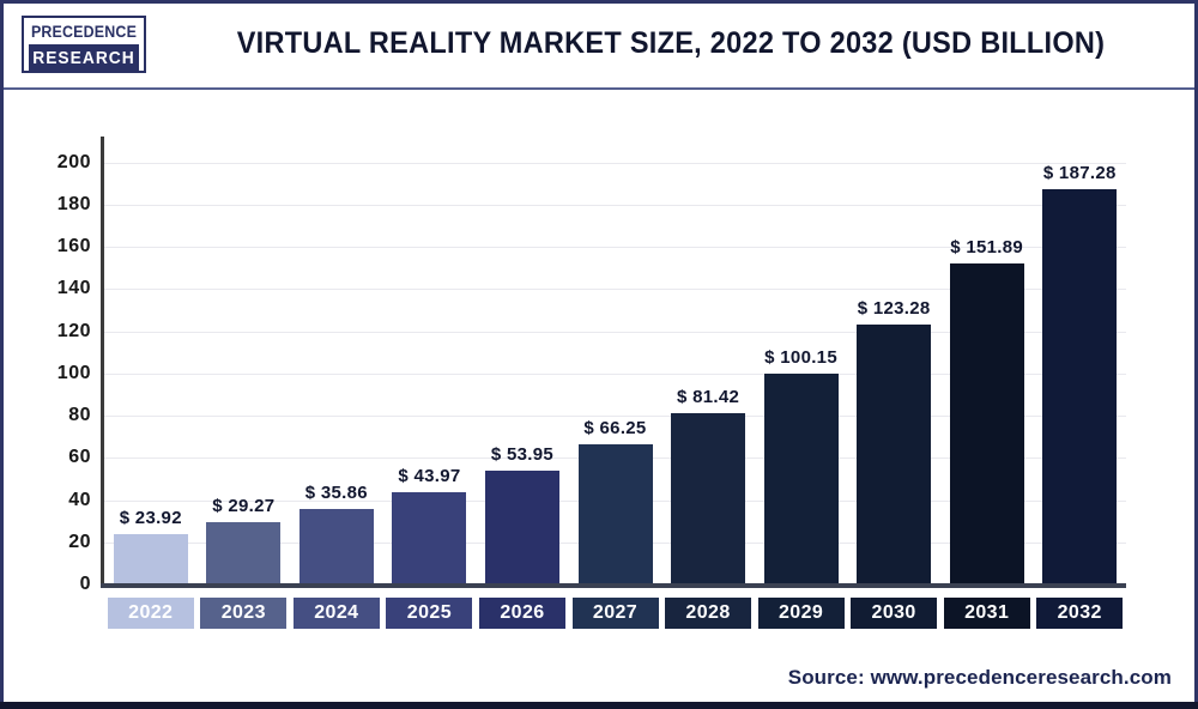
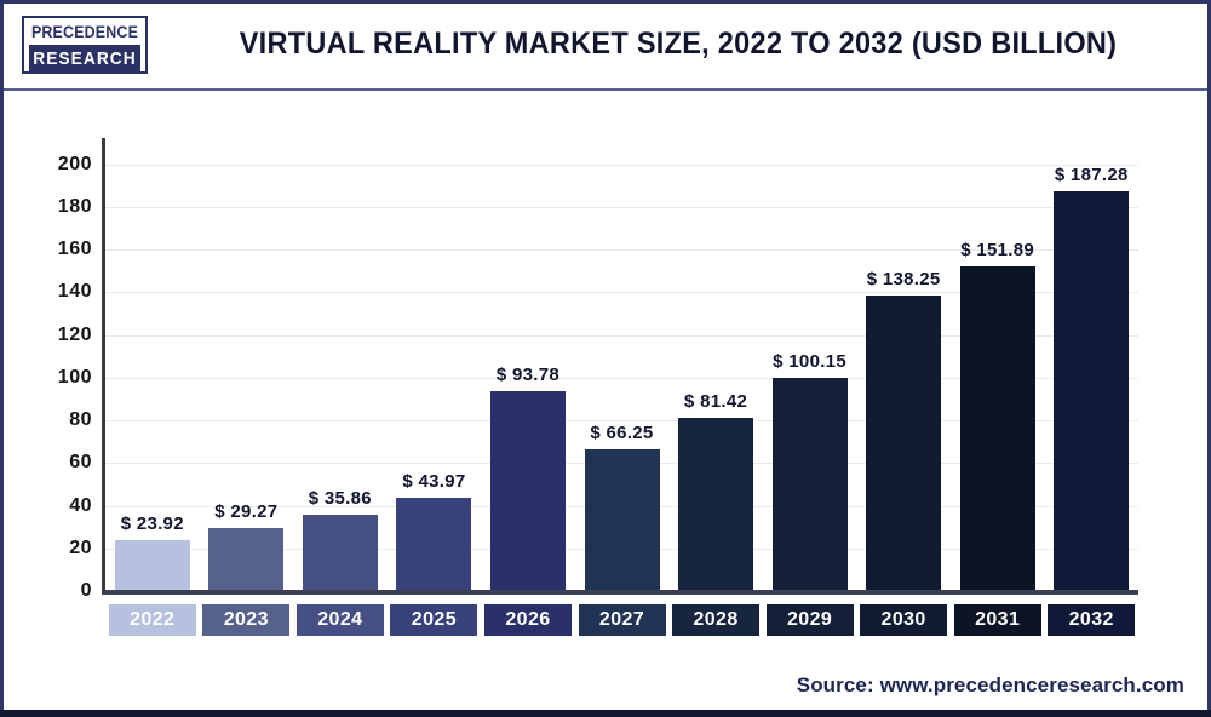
2026: 53.95 -> 93.78
2030: 123.28 -> 138.25
